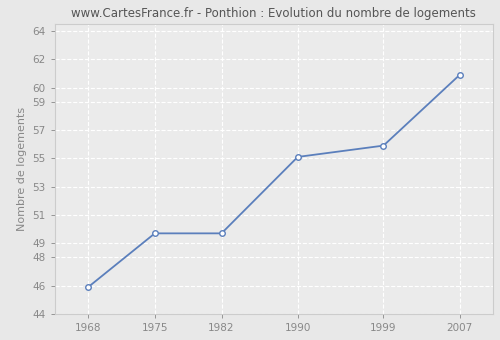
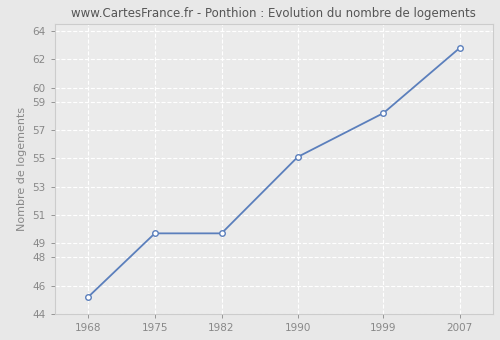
1968: 45.9 -> 45.2
1999: 55.9 -> 58.2
2007: 60.9 -> 62.8
